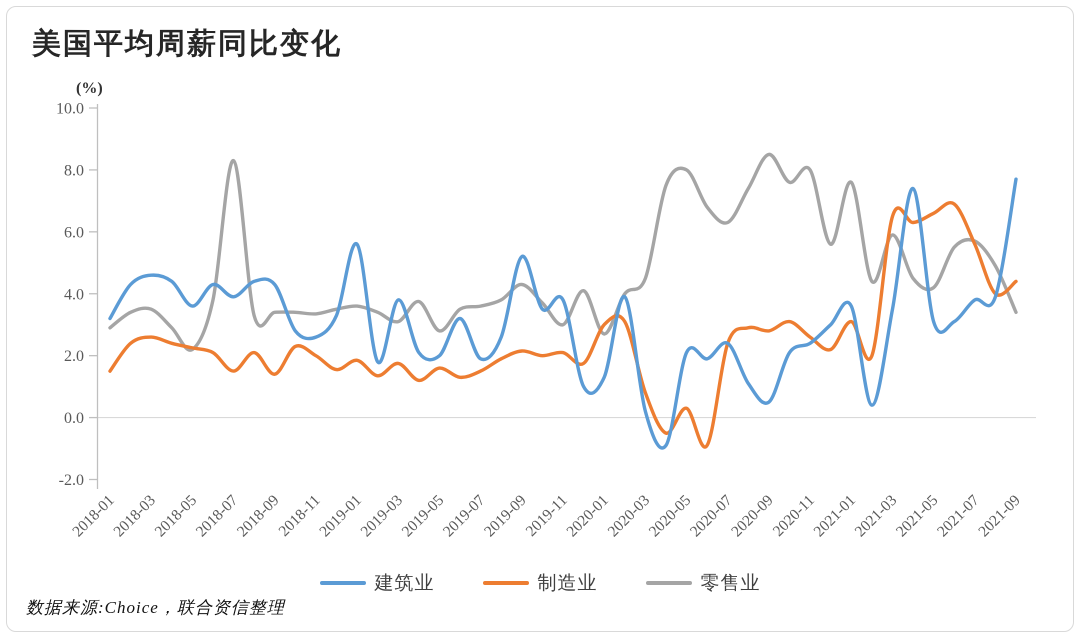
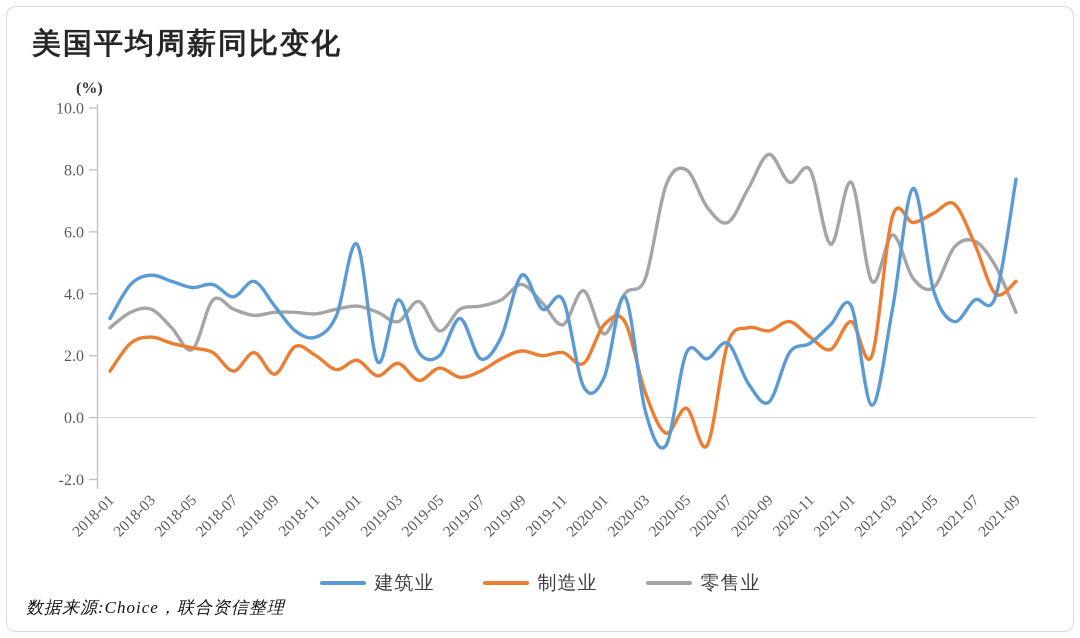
建筑业/2018-05: 3.6 -> 4.2
零售业/2018-07: 8.3 -> 3.5
建筑业/2018-09: 4.3 -> 3.6
建筑业/2019-09: 5.2 -> 4.6
建筑业/2021-05: 3.1 -> 4.1
